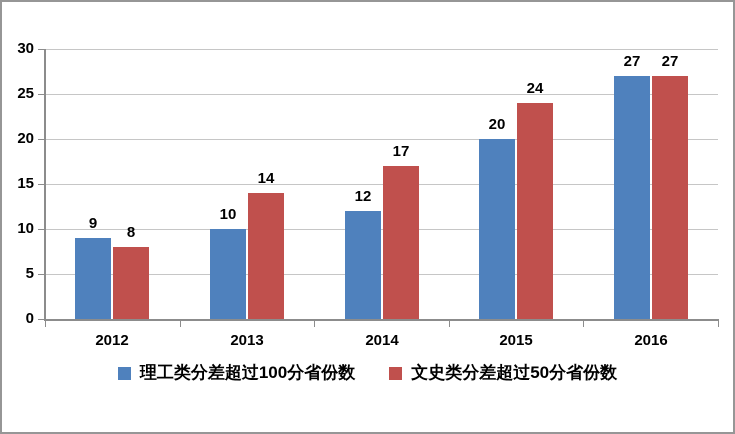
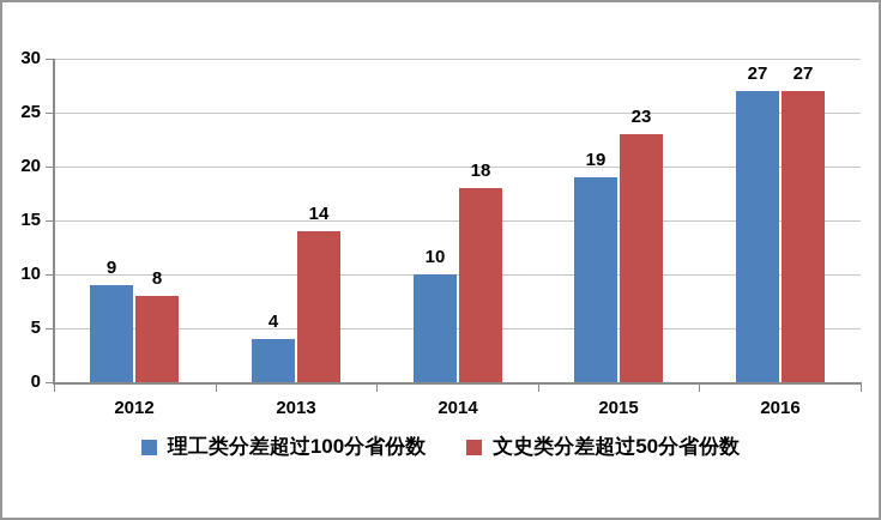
理工类分差超过100分省份数/2013: 10 -> 4
理工类分差超过100分省份数/2014: 12 -> 10
文史类分差超过50分省份数/2014: 17 -> 18
理工类分差超过100分省份数/2015: 20 -> 19
文史类分差超过50分省份数/2015: 24 -> 23
